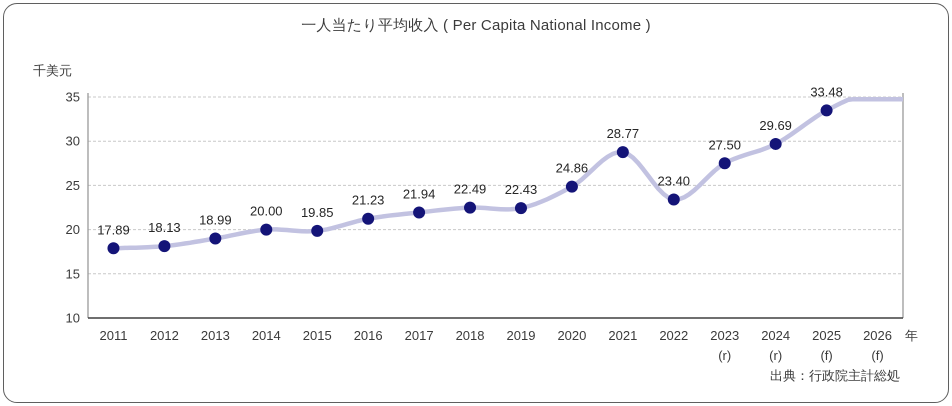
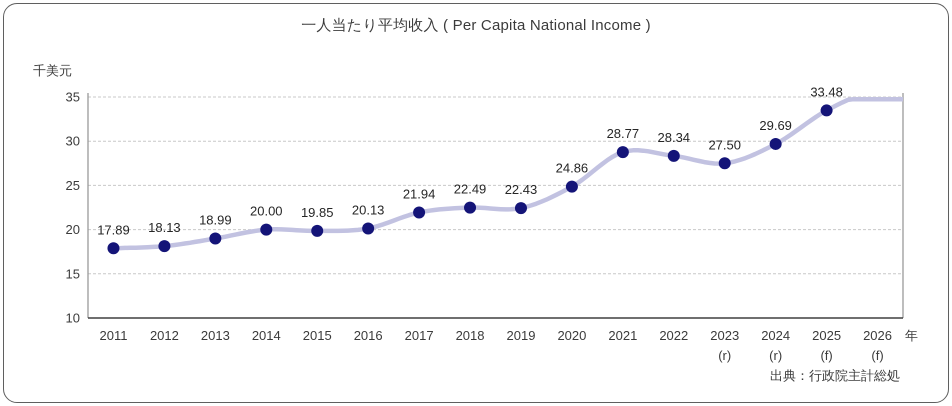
2016: 21.23 -> 20.13
2022: 23.40 -> 28.34
